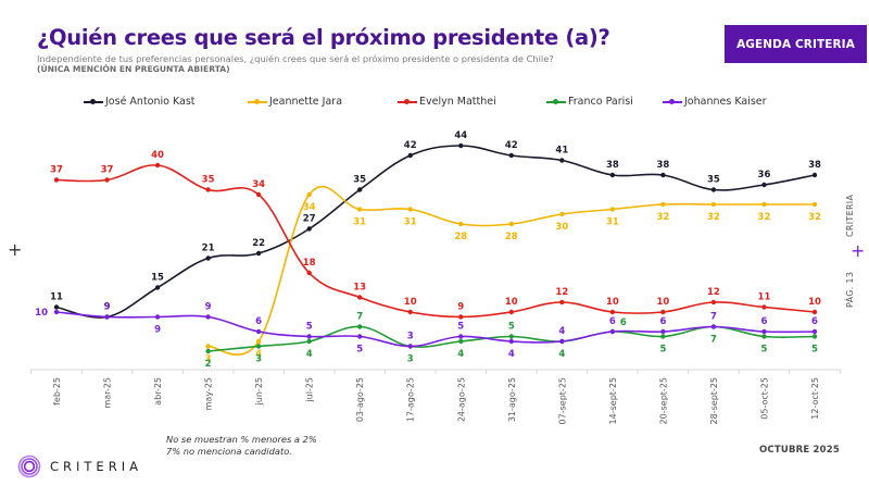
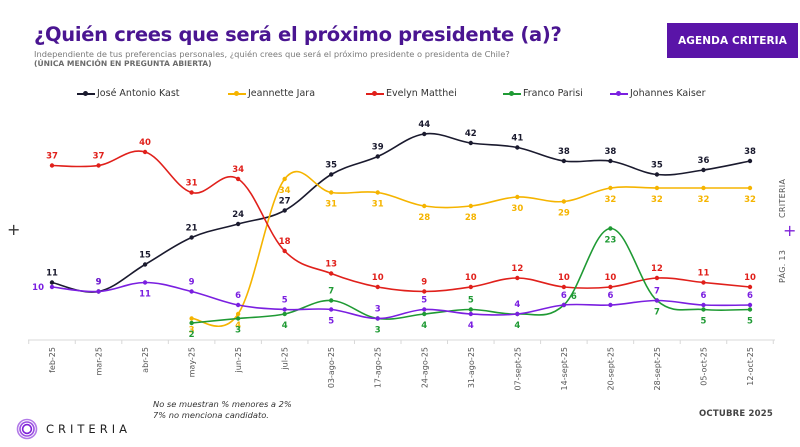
Johannes Kaiser/abr-25: 9 -> 11
Evelyn Matthei/may-25: 35 -> 31
José Antonio Kast/jun-25: 22 -> 24
José Antonio Kast/17-ago-25: 42 -> 39
Jeannette Jara/14-sept-25: 31 -> 29
Franco Parisi/20-sept-25: 5 -> 23
